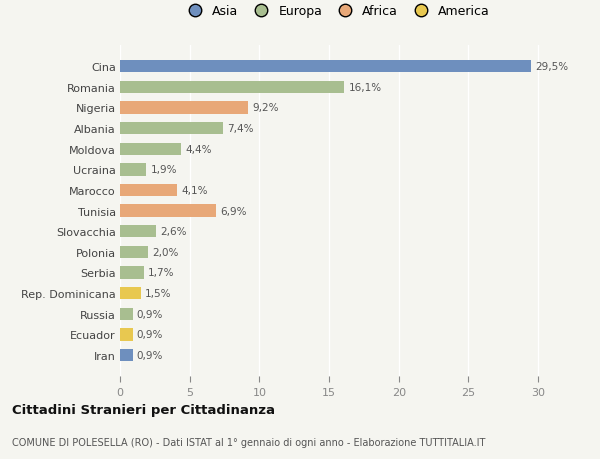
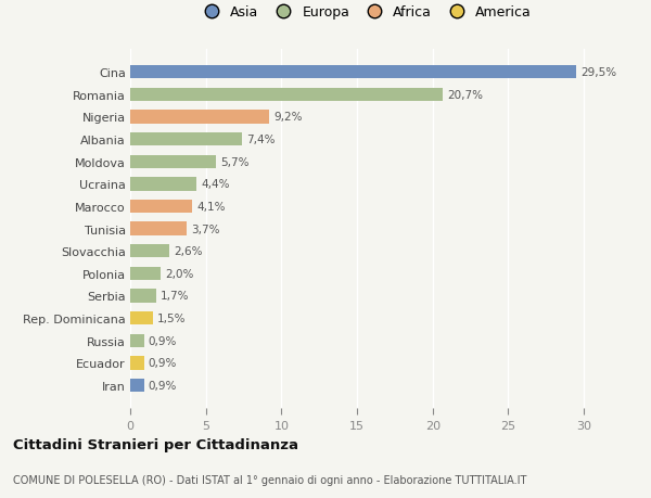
Romania: 16,1% -> 20,7%
Moldova: 4,4% -> 5,7%
Ucraina: 1,9% -> 4,4%
Tunisia: 6,9% -> 3,7%
